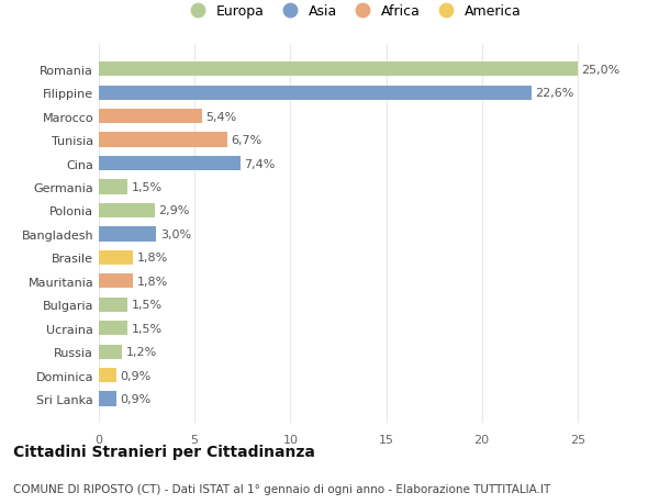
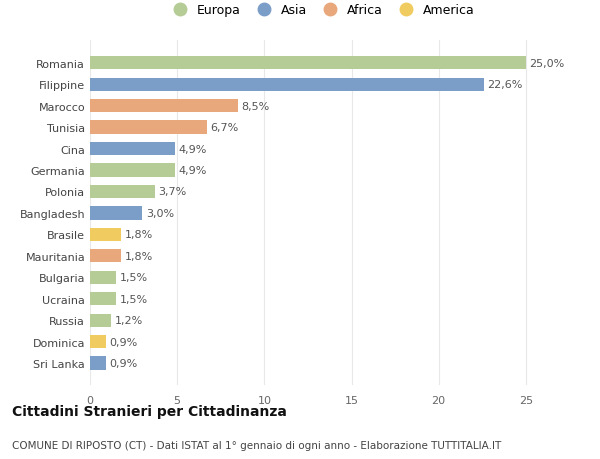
Marocco: 5,4% -> 8,5%
Cina: 7,4% -> 4,9%
Germania: 1,5% -> 4,9%
Polonia: 2,9% -> 3,7%
